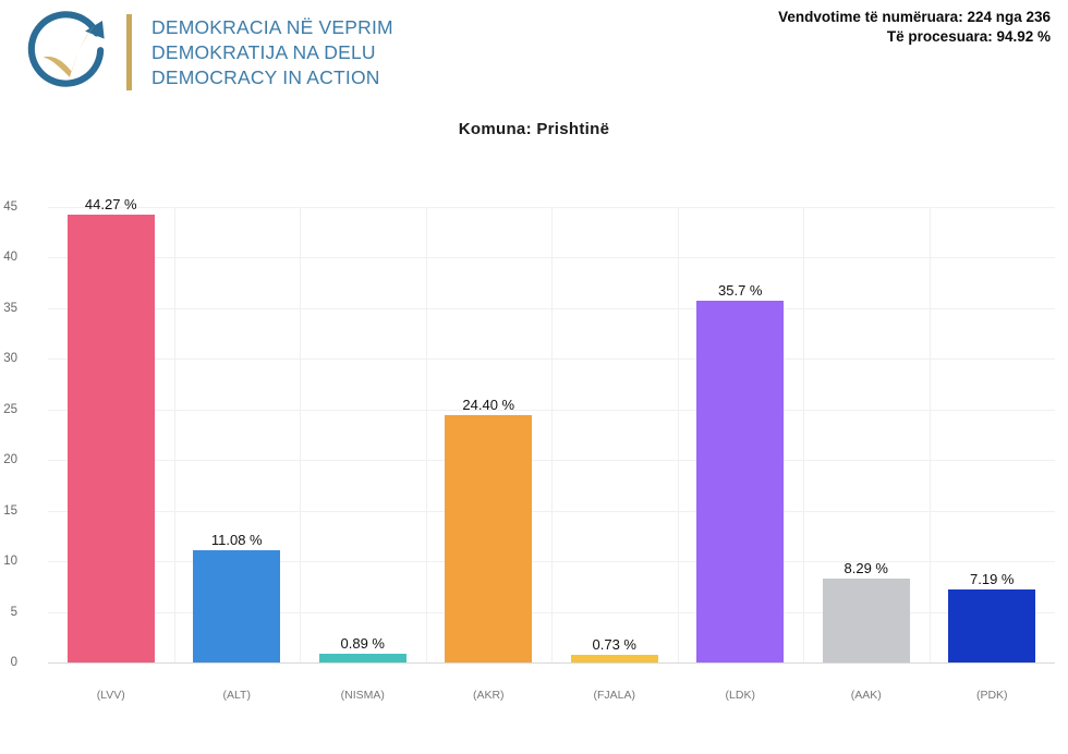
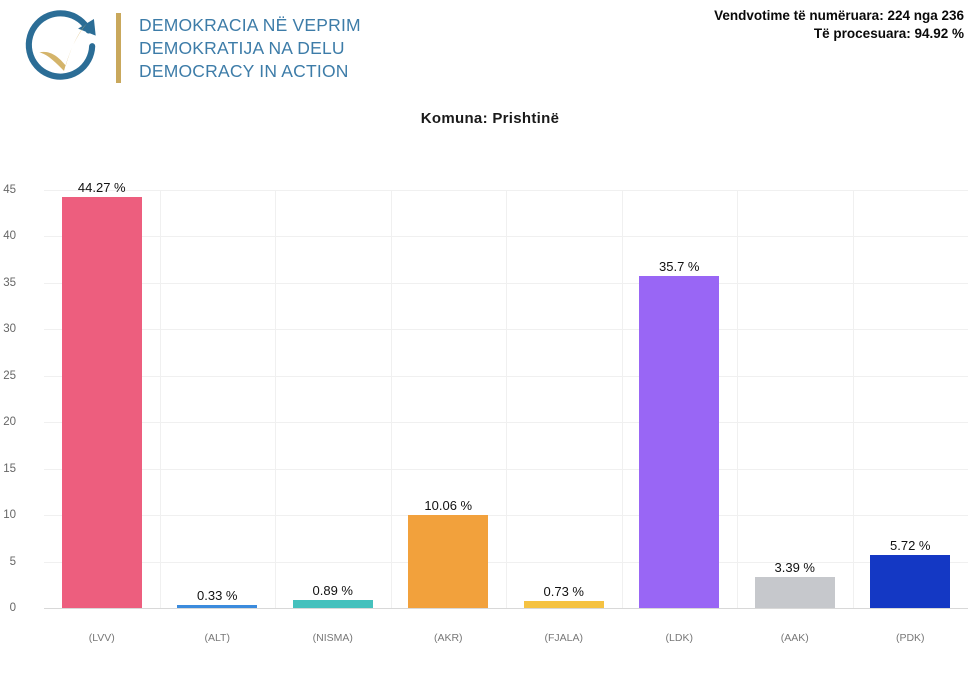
(ALT): 11.08 -> 0.33
(AKR): 24.40 -> 10.06
(AAK): 8.29 -> 3.39
(PDK): 7.19 -> 5.72
